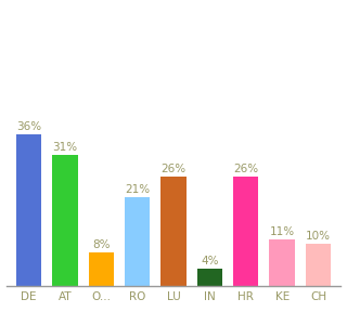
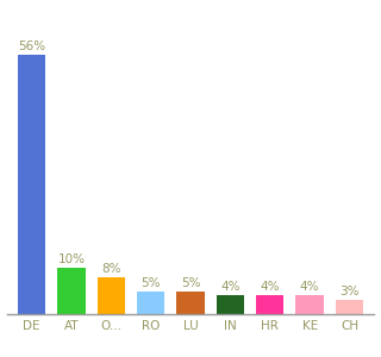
DE: 36% -> 56%
AT: 31% -> 10%
RO: 21% -> 5%
LU: 26% -> 5%
HR: 26% -> 4%
KE: 11% -> 4%
CH: 10% -> 3%
